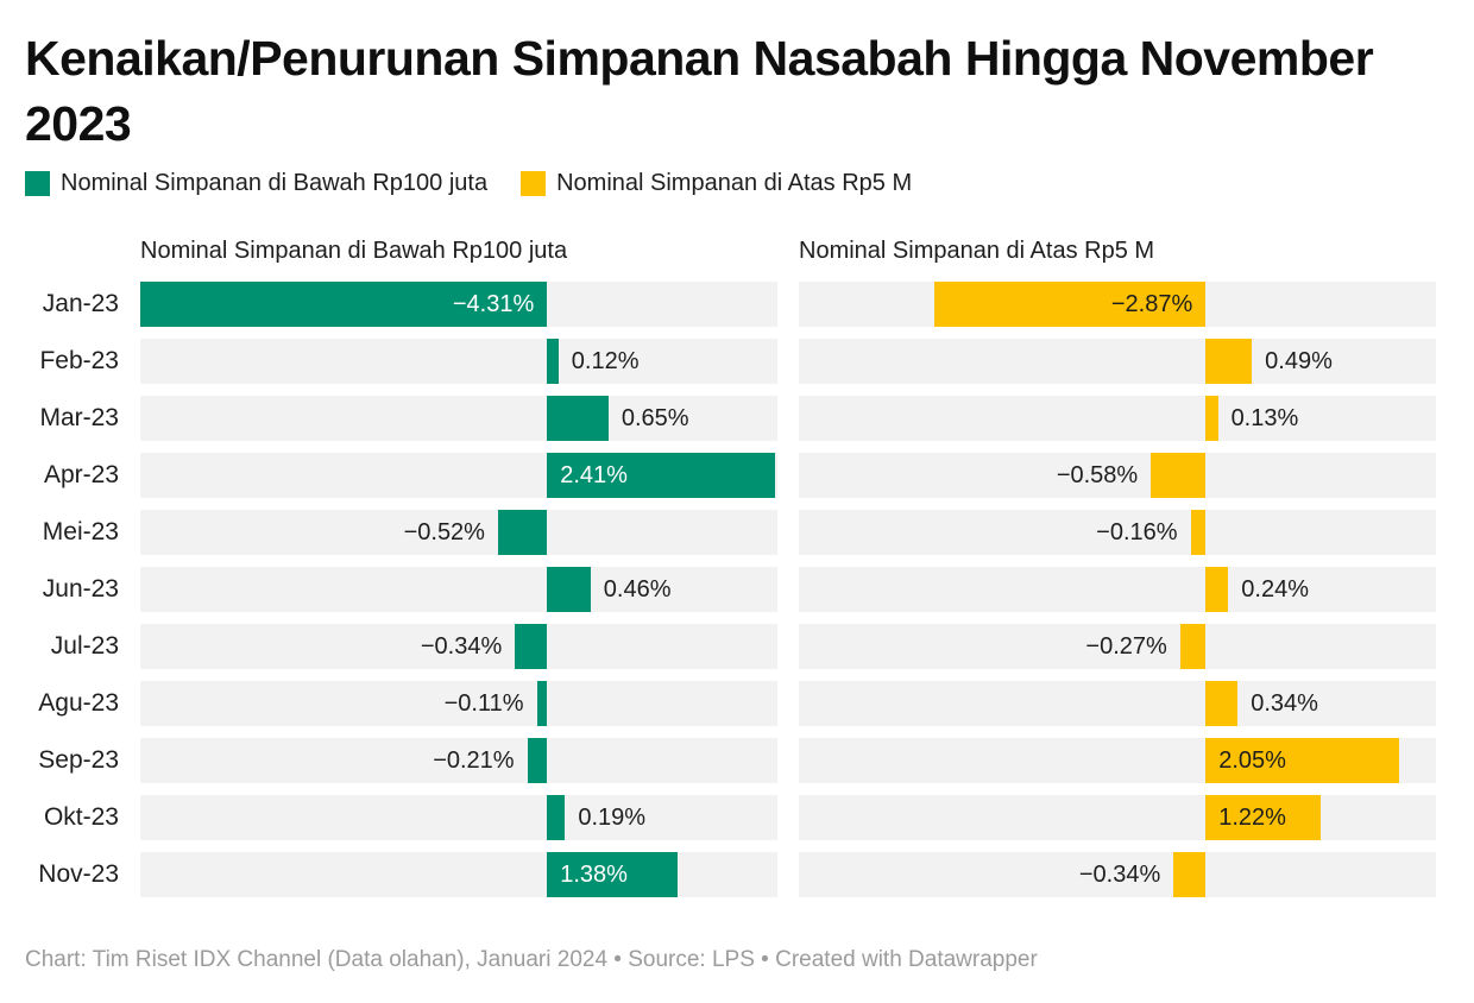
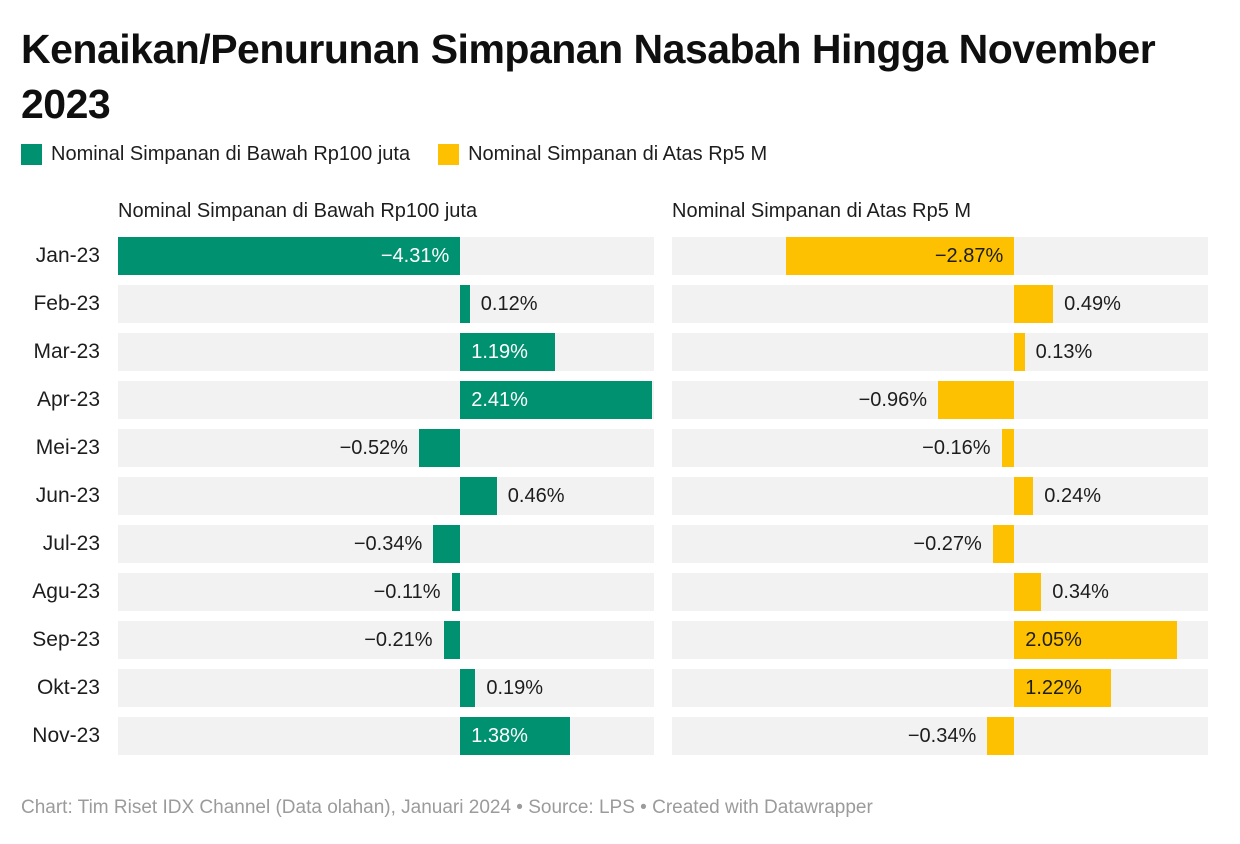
Nominal Simpanan di Bawah Rp100 juta/Mar-23: 0.65% -> 1.19%
Nominal Simpanan di Atas Rp5 M/Apr-23: −0.58% -> −0.96%
